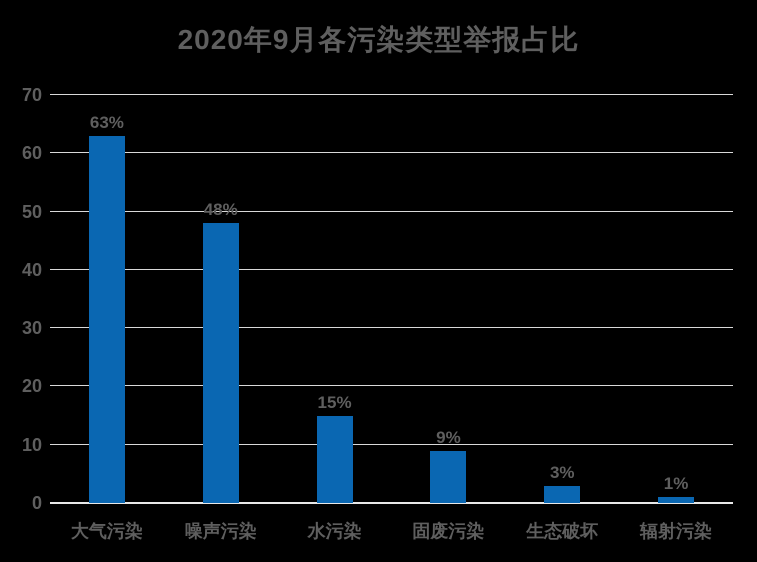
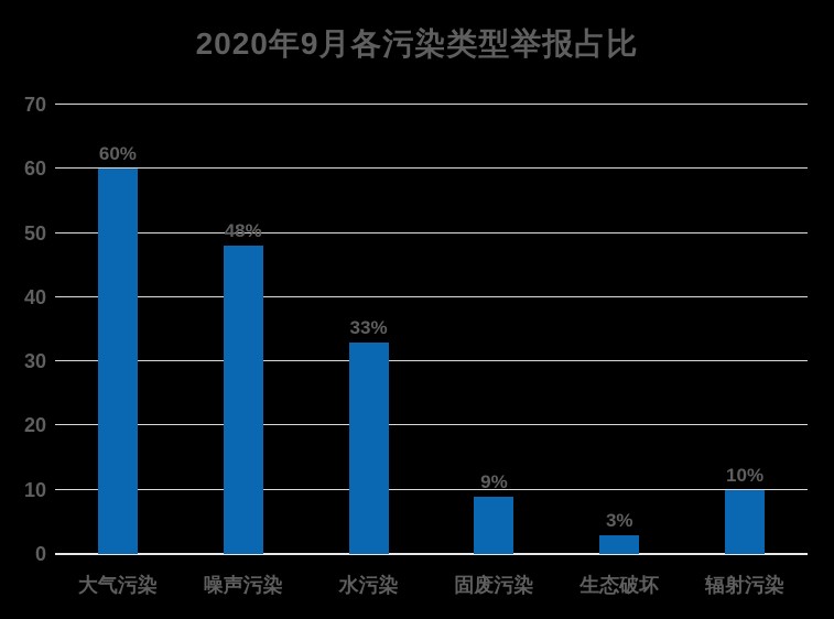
大气污染: 63% -> 60%
水污染: 15% -> 33%
辐射污染: 1% -> 10%
